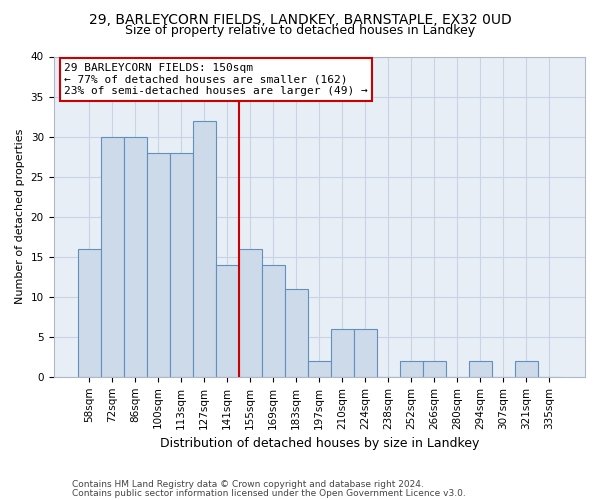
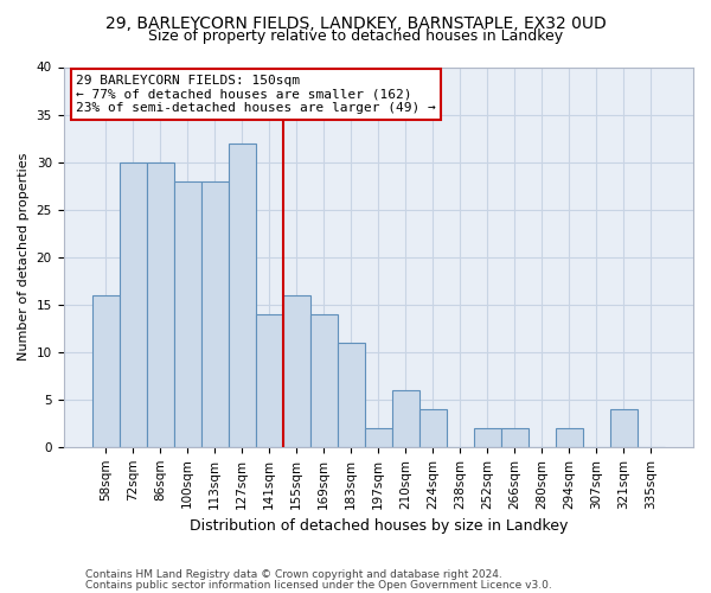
224sqm: 6 -> 4
321sqm: 2 -> 4
